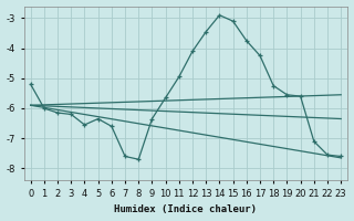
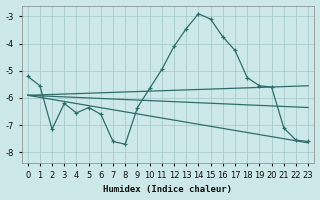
1: -6.00 -> -5.55
2: -6.15 -> -7.15
